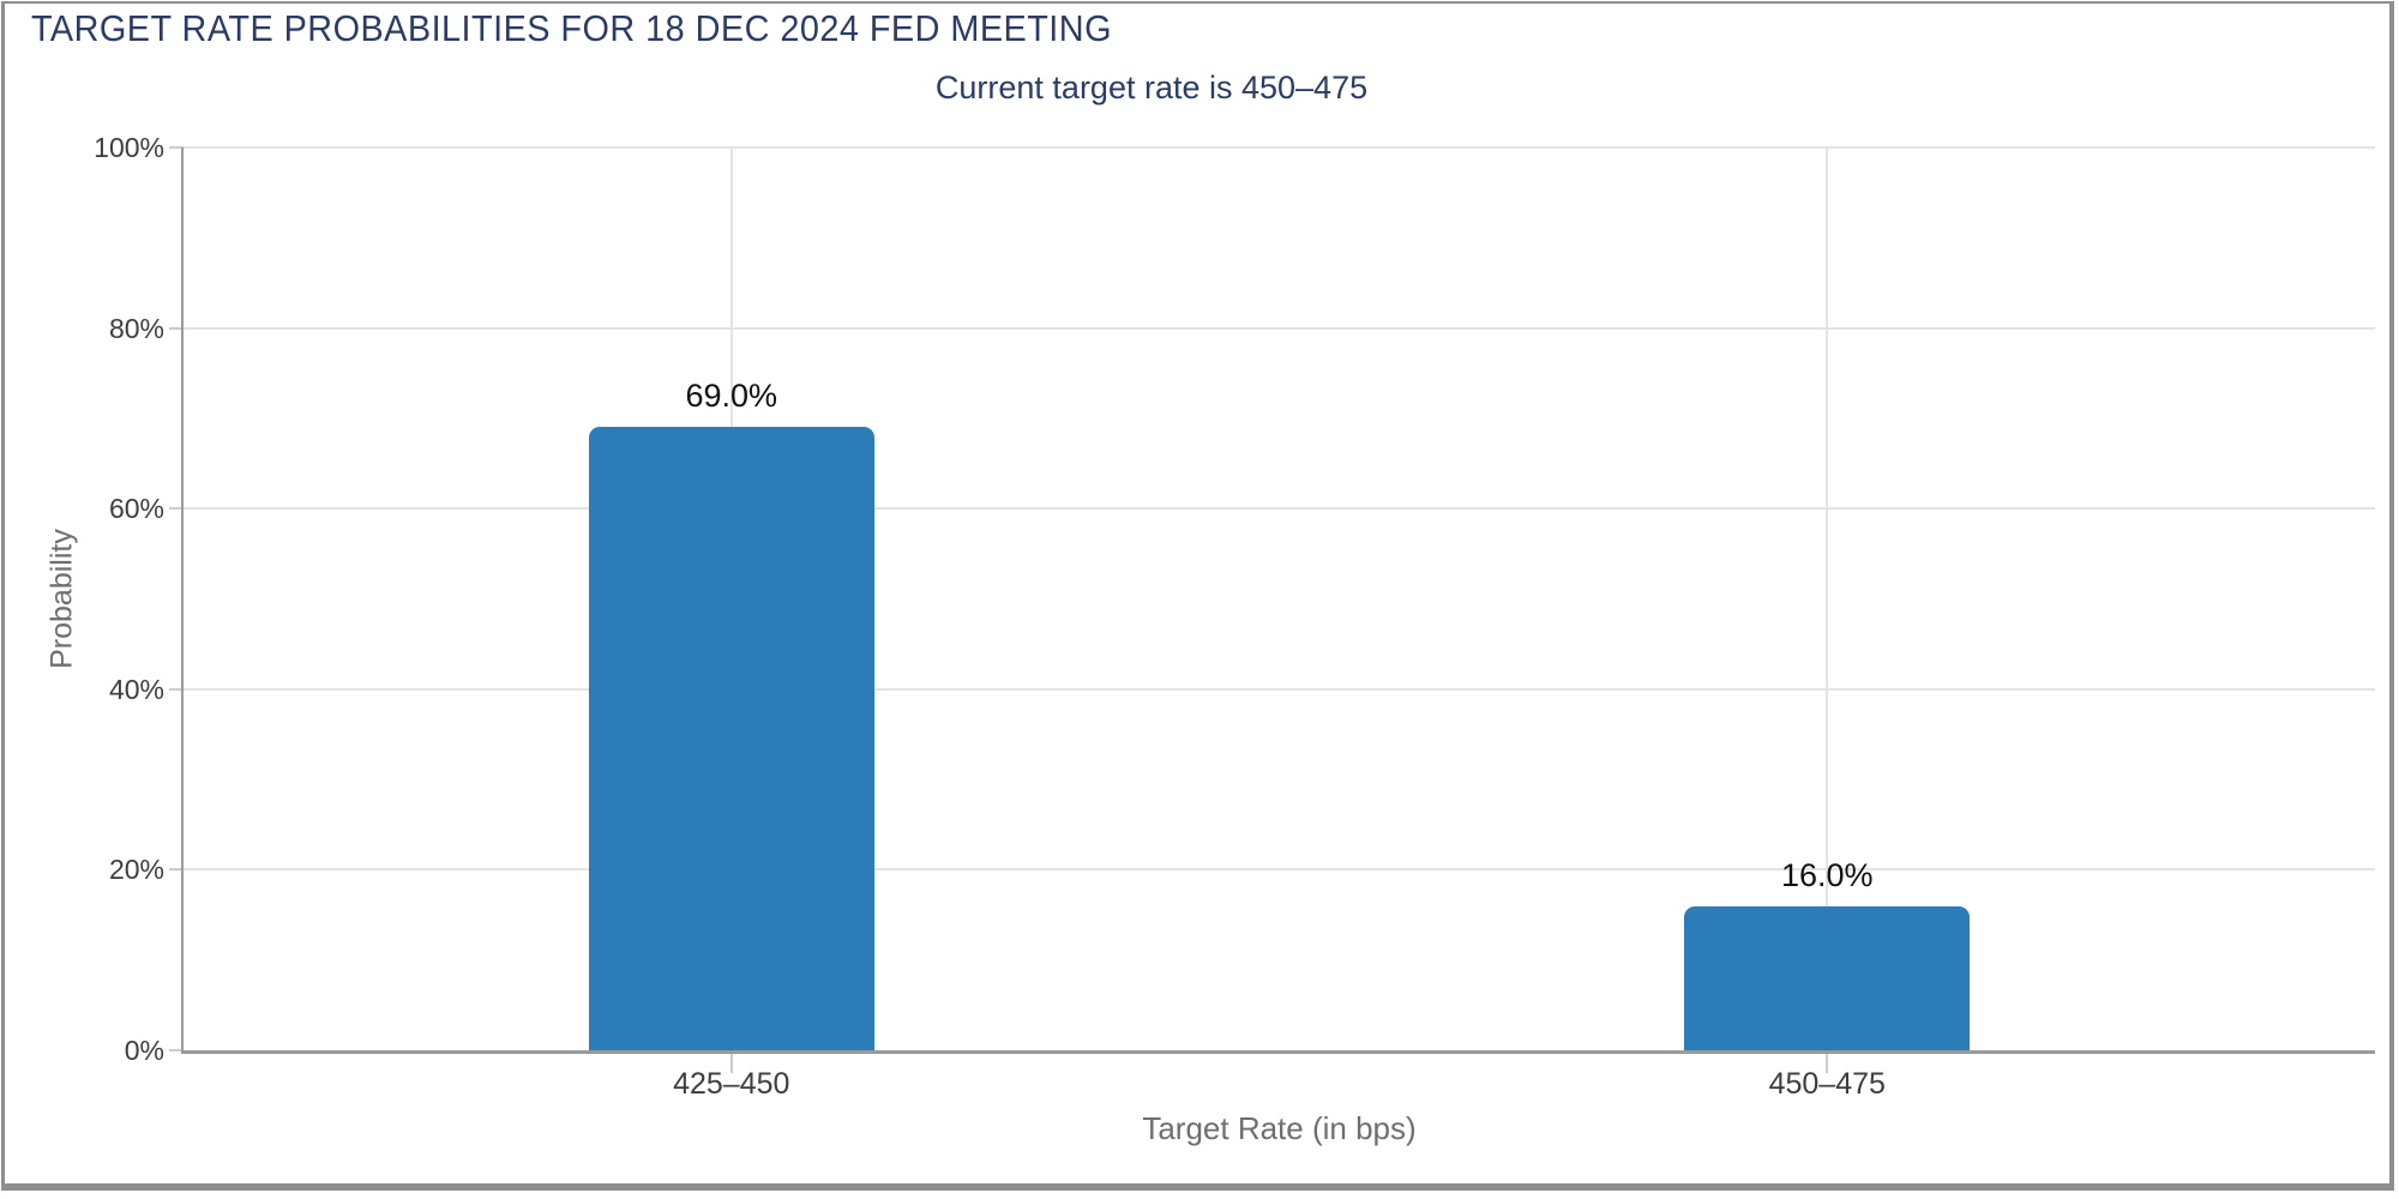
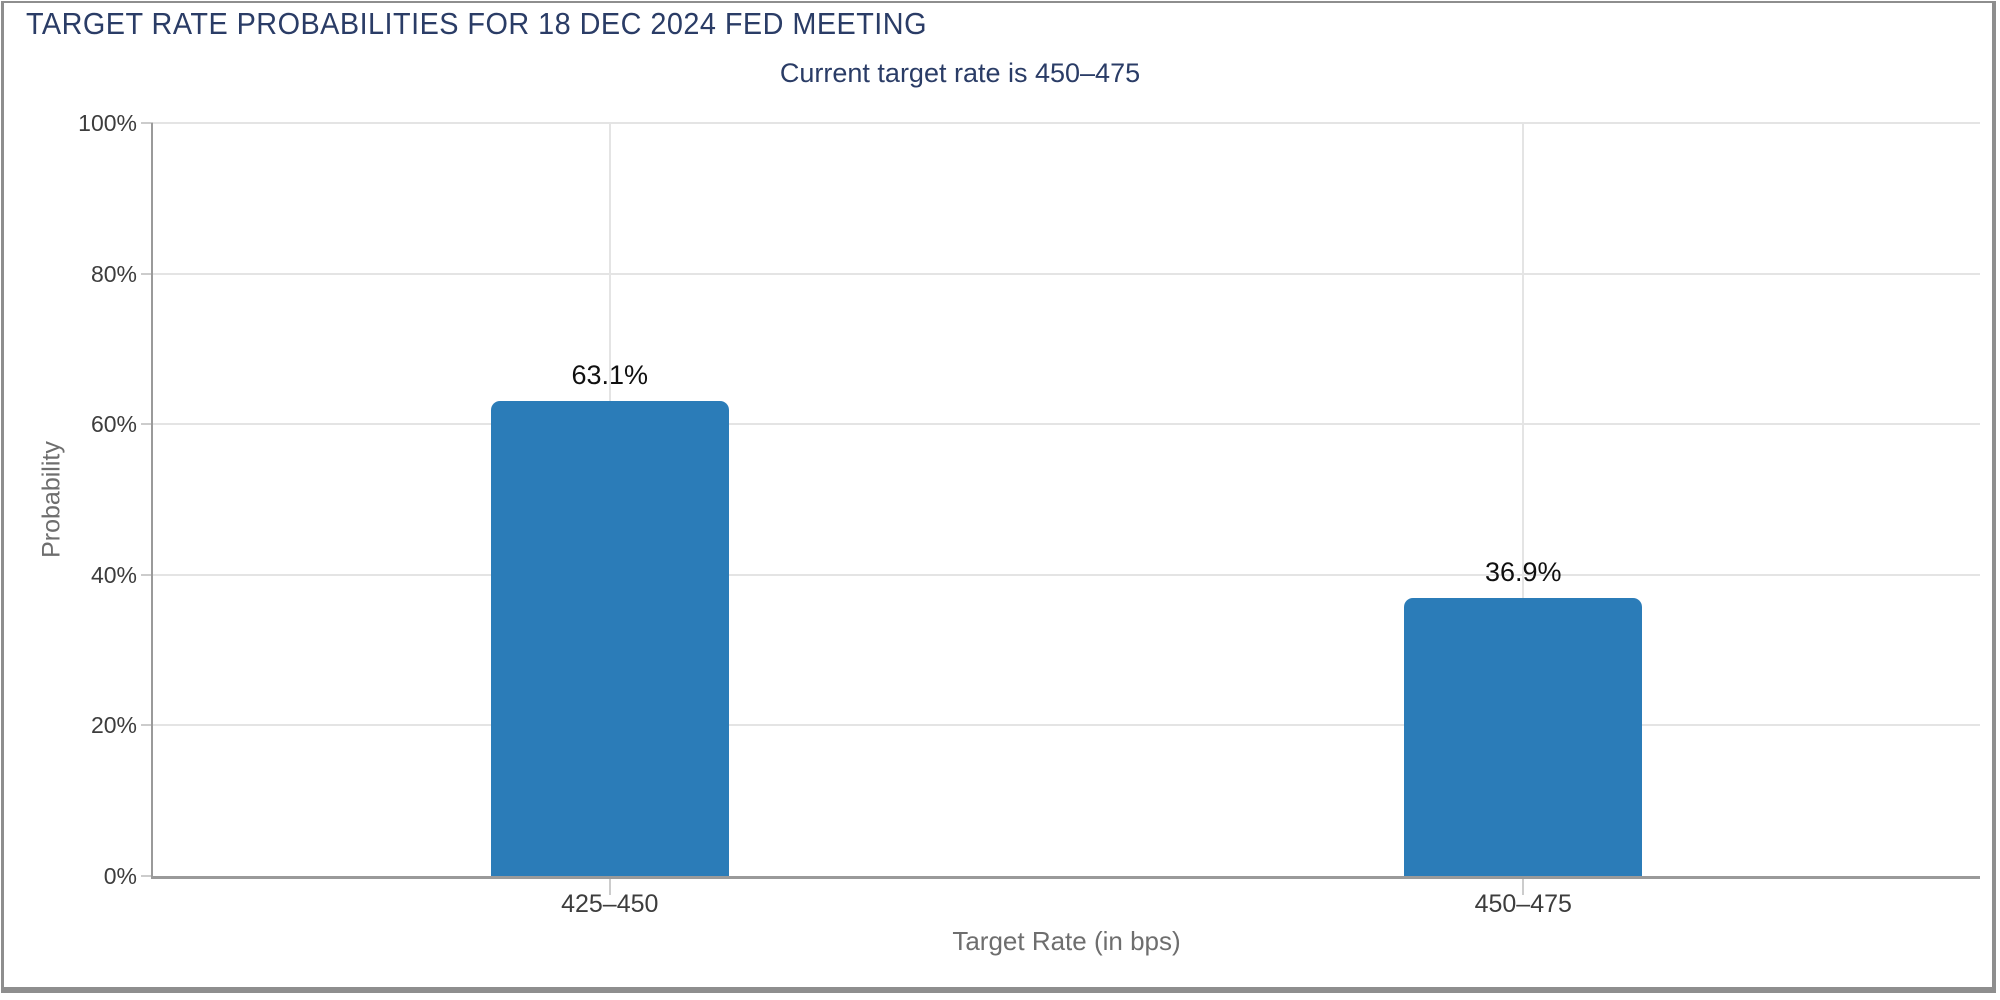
425–450: 69.0% -> 63.1%
450–475: 16.0% -> 36.9%
